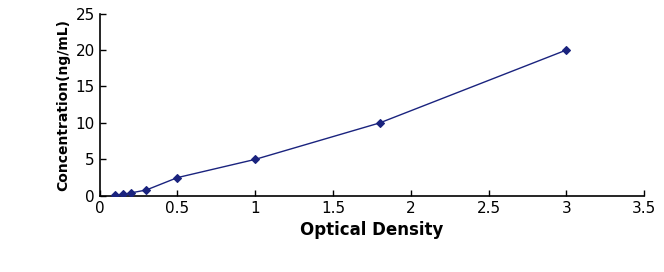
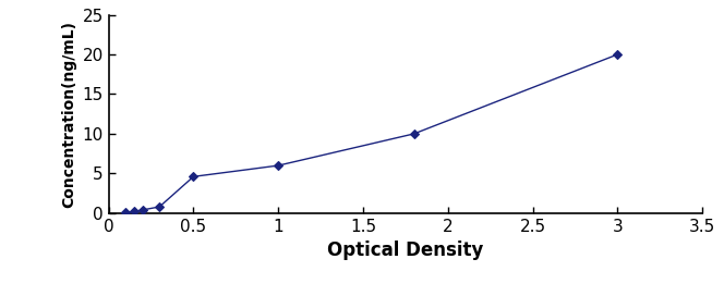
0.5: 2.5 -> 4.6
1: 5.0 -> 6.0
